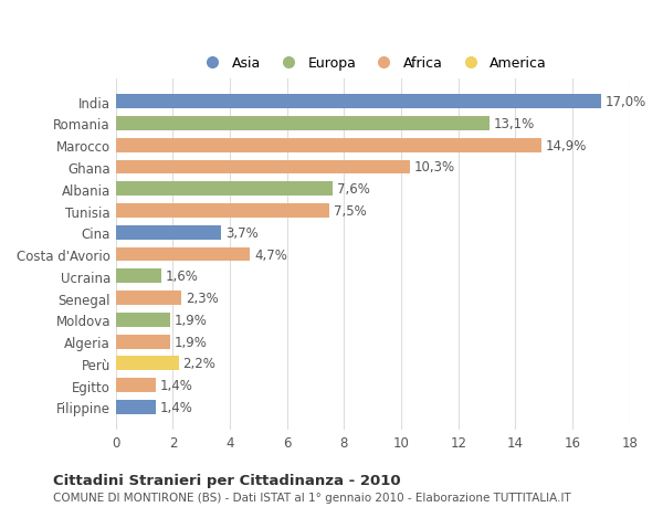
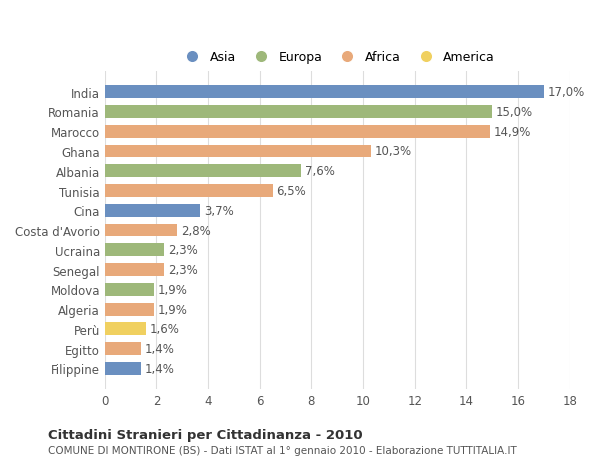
Romania: 13,1% -> 15,0%
Tunisia: 7,5% -> 6,5%
Costa d'Avorio: 4,7% -> 2,8%
Ucraina: 1,6% -> 2,3%
Perù: 2,2% -> 1,6%
